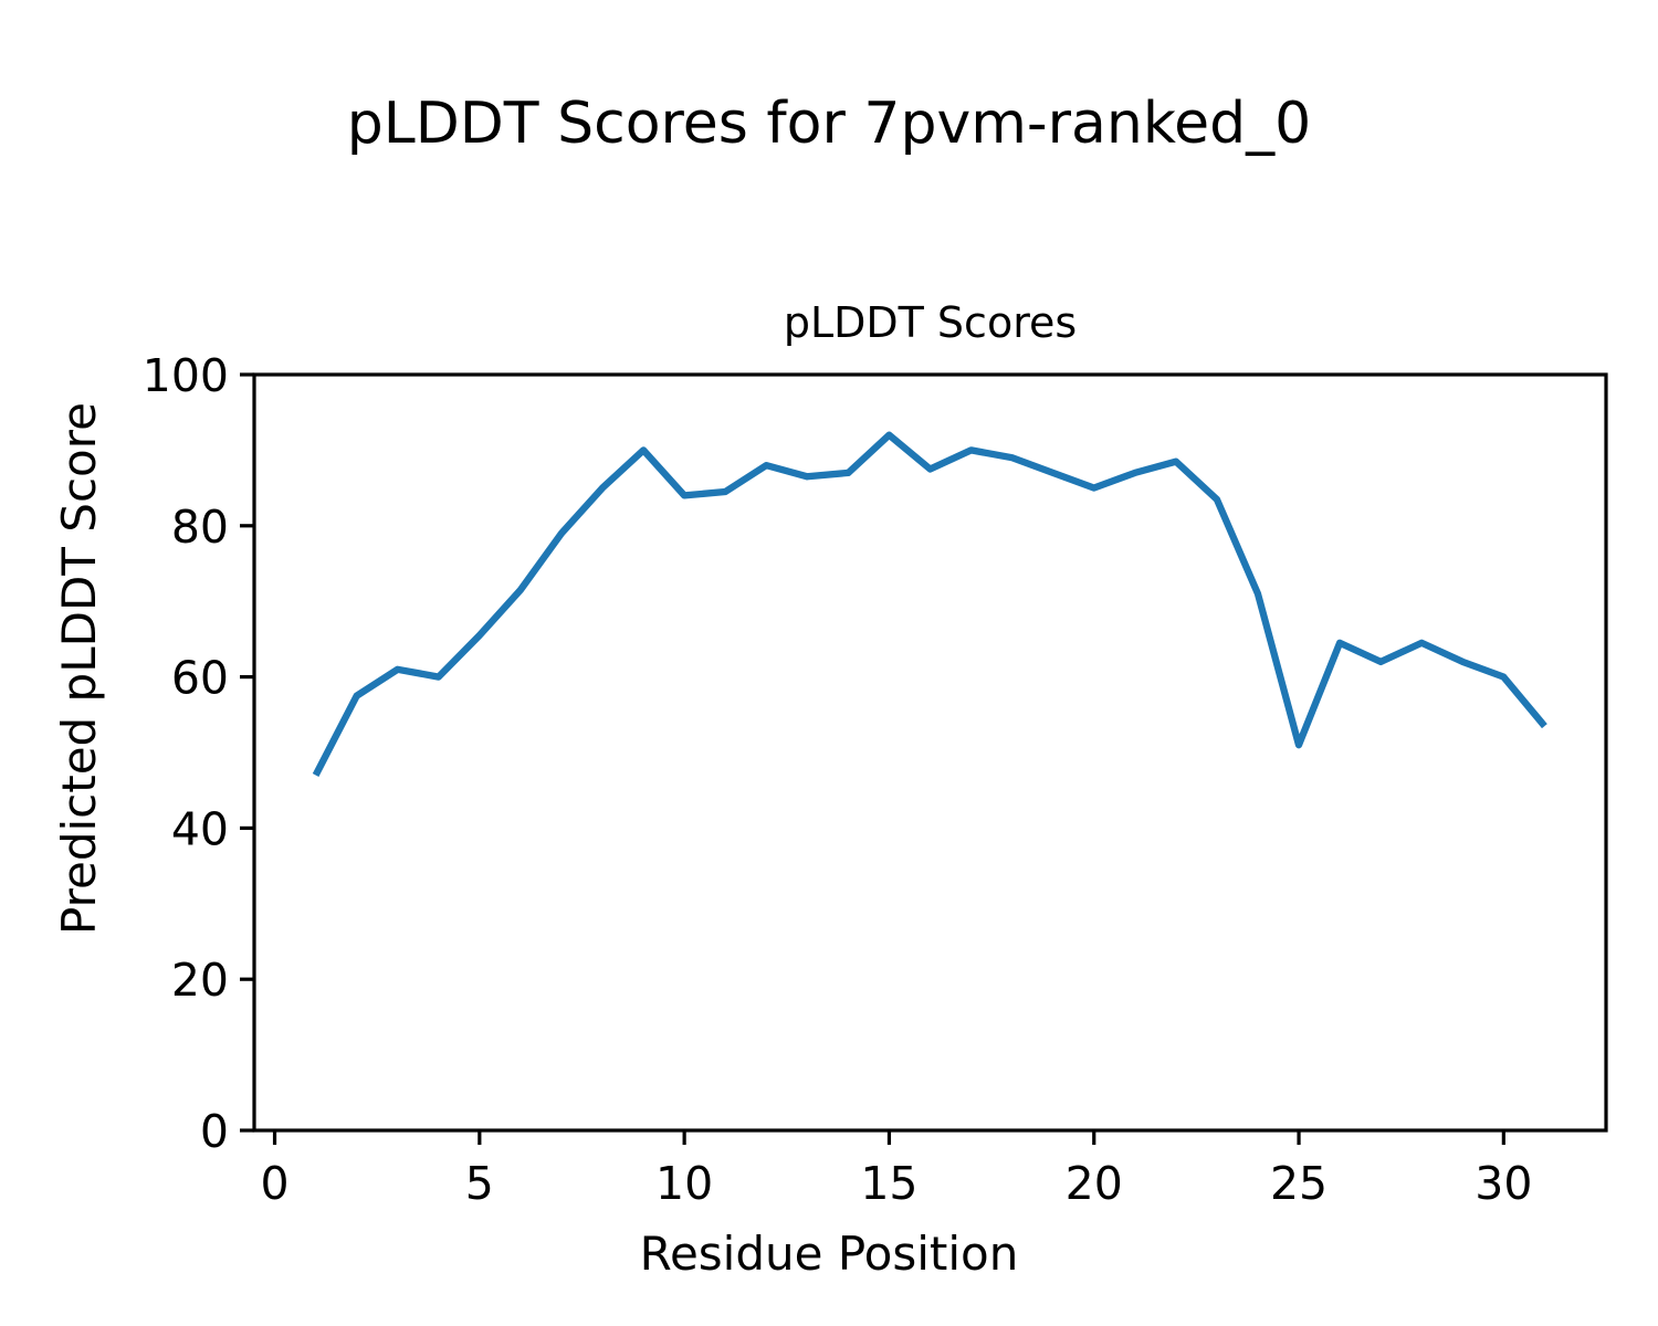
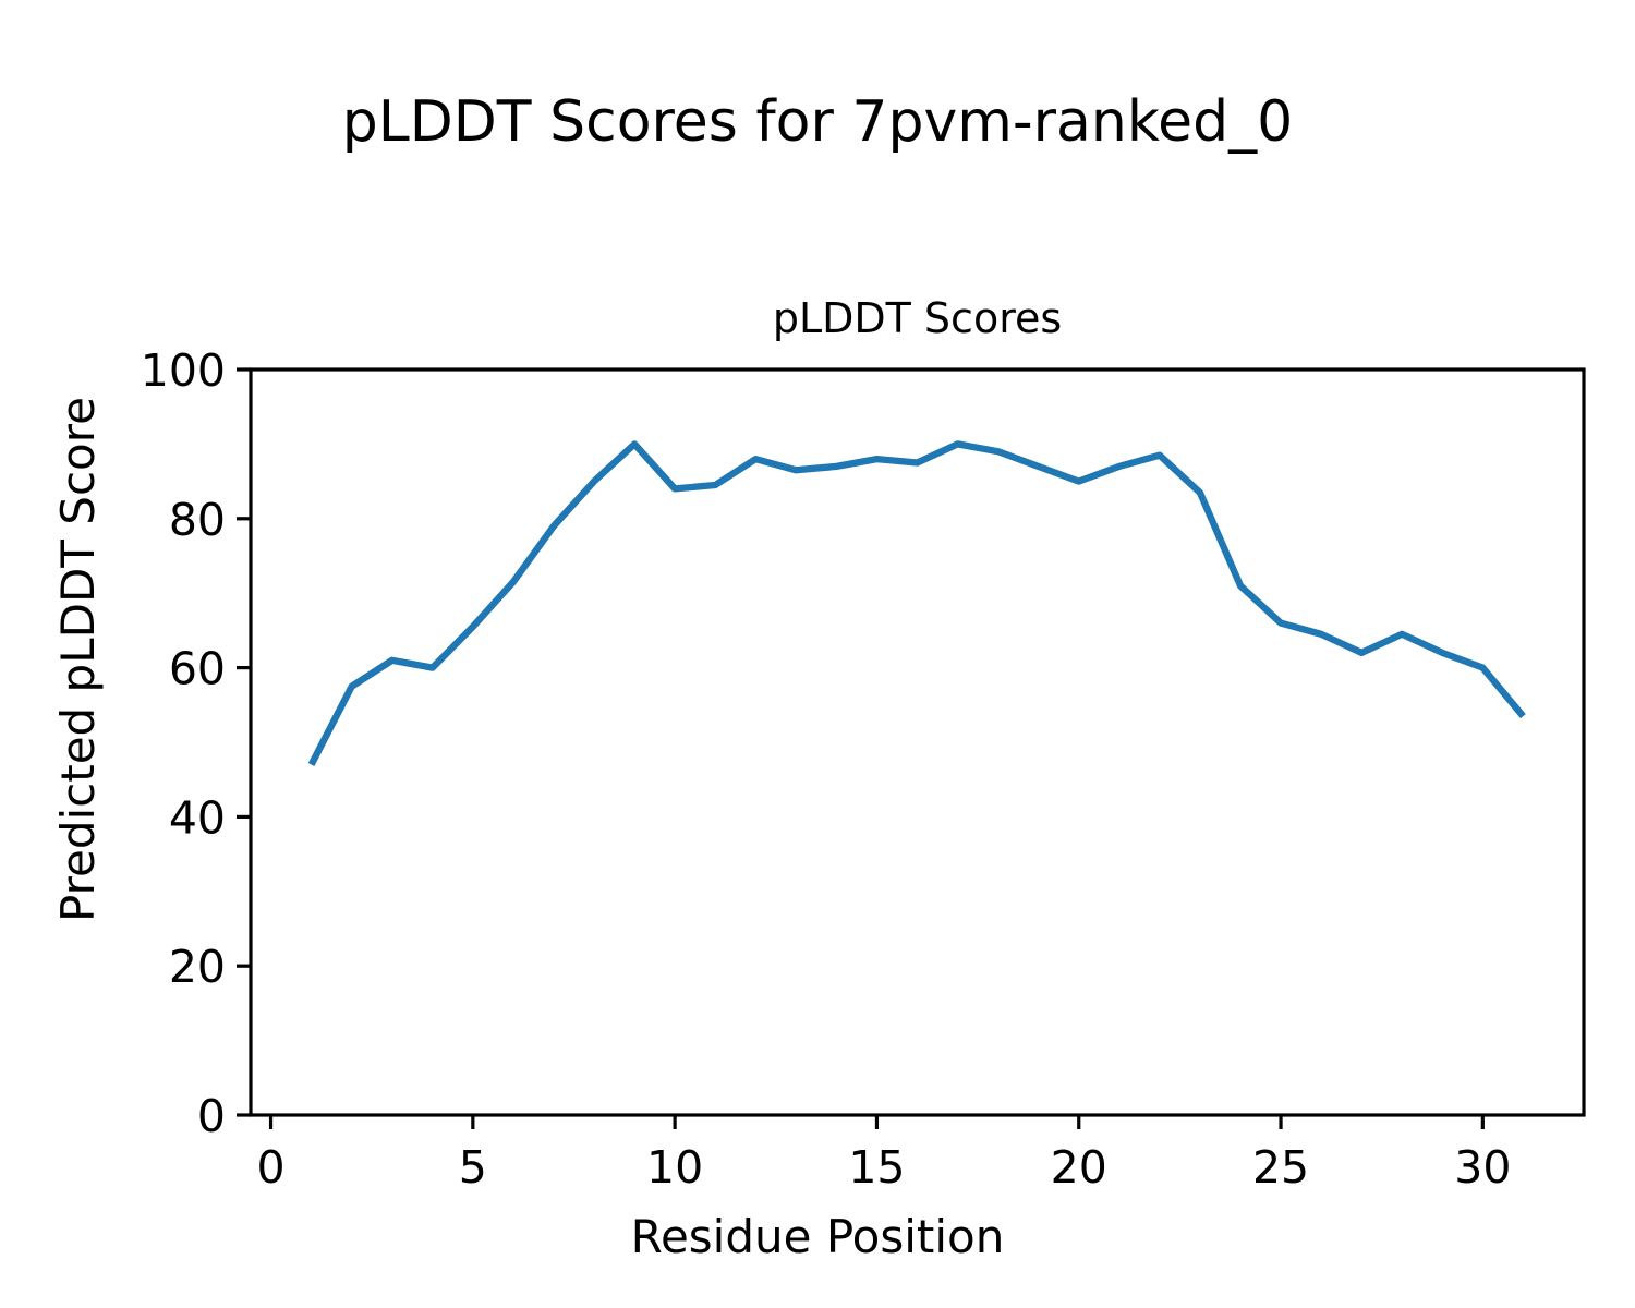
15: 92 -> 88
25: 51 -> 66
